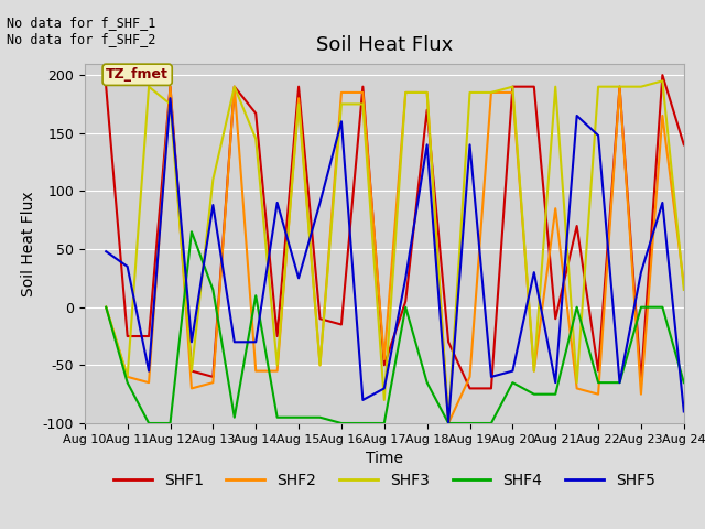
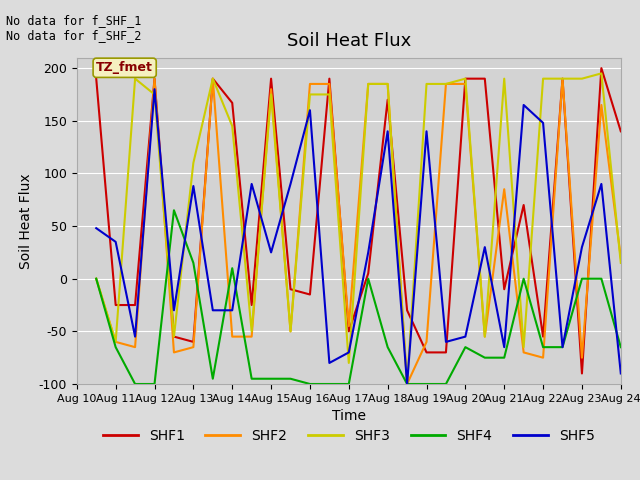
SHF1/Aug 23: -64 -> -90
